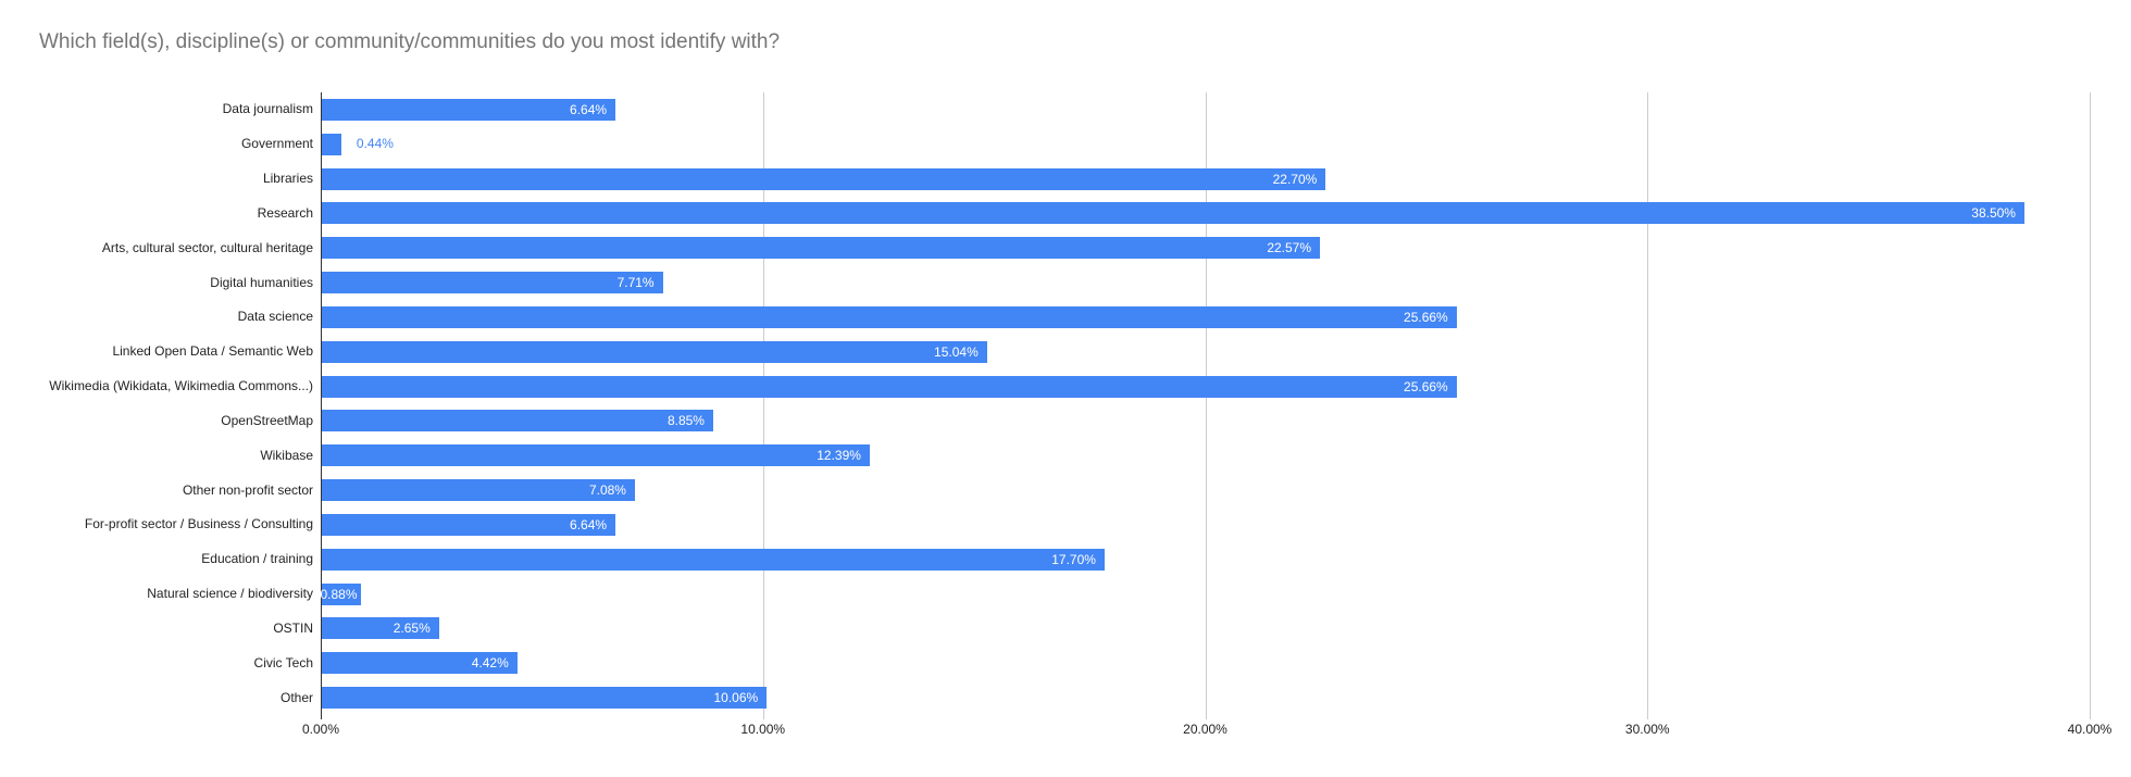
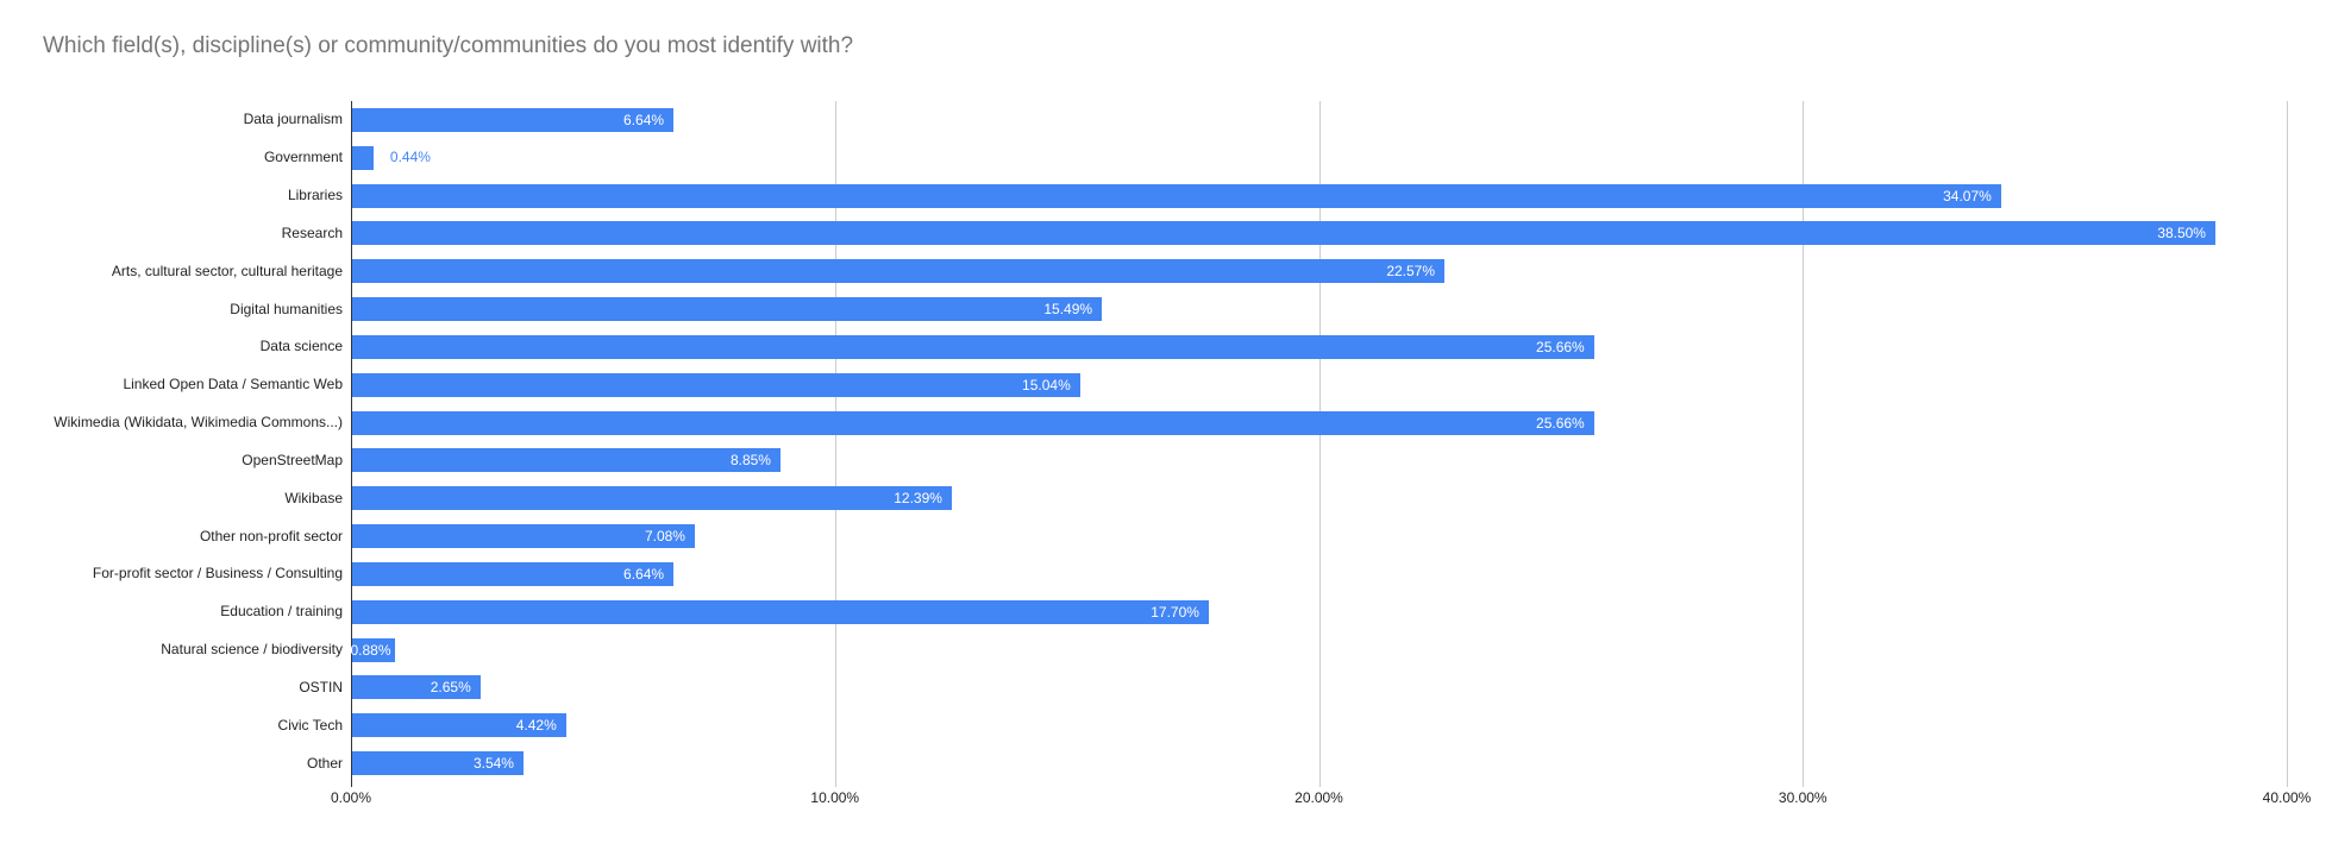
Libraries: 22.70% -> 34.07%
Digital humanities: 7.71% -> 15.49%
Other: 10.06% -> 3.54%
